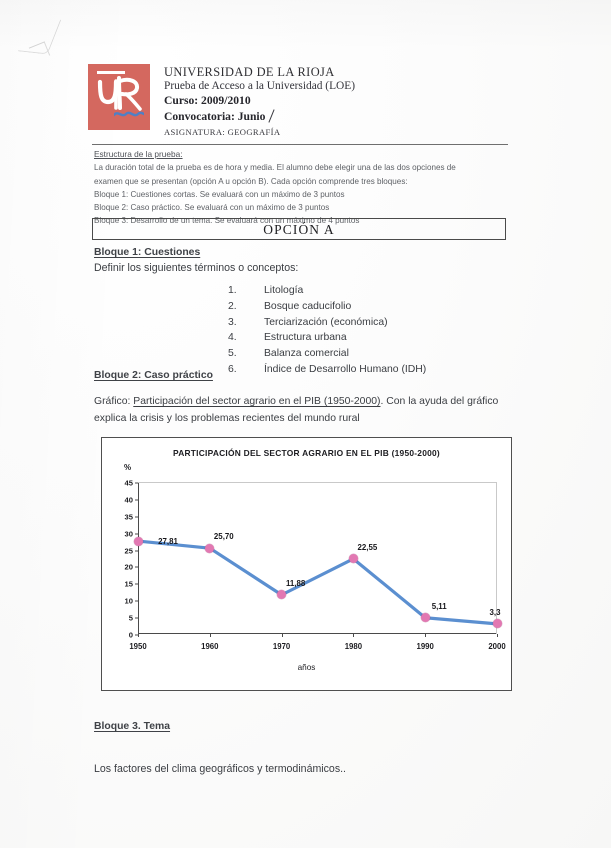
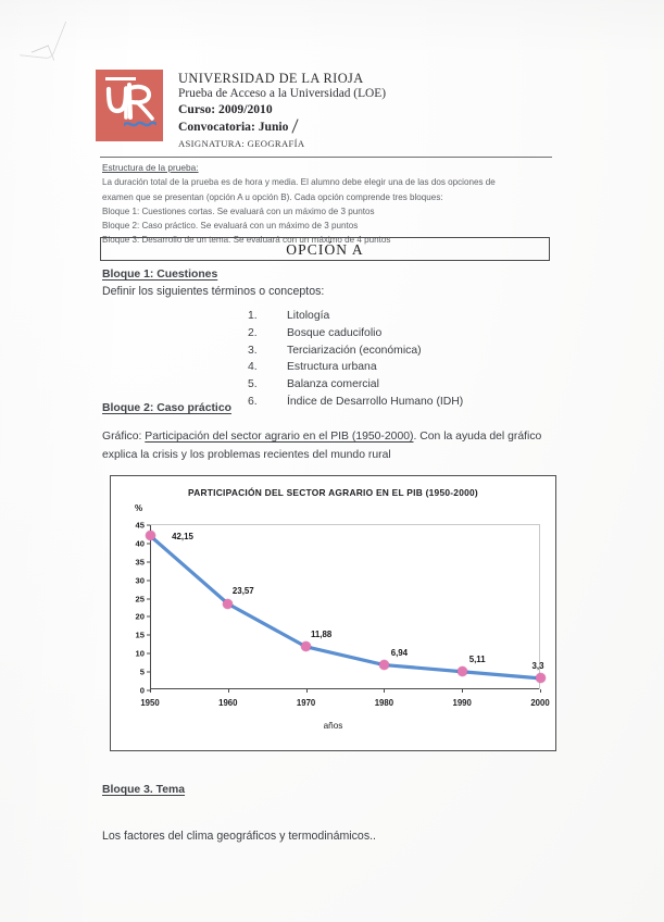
1950: 27,81 -> 42,15
1960: 25,70 -> 23,57
1980: 22,55 -> 6,94
